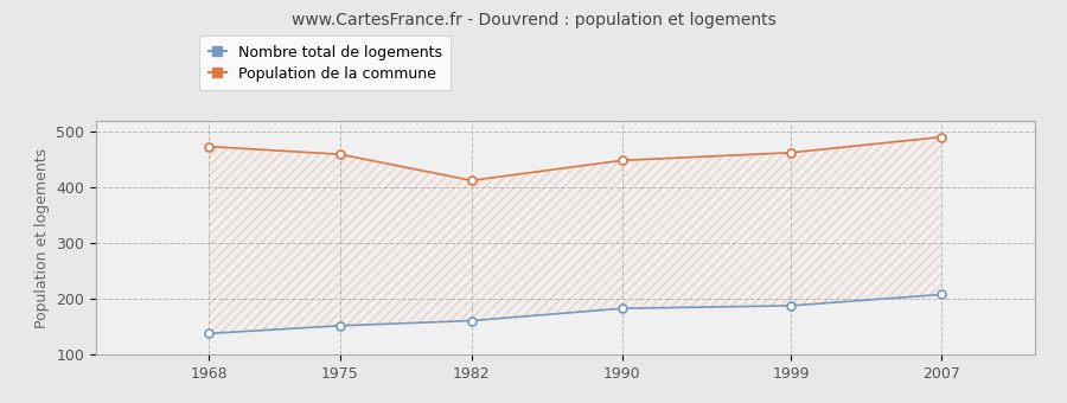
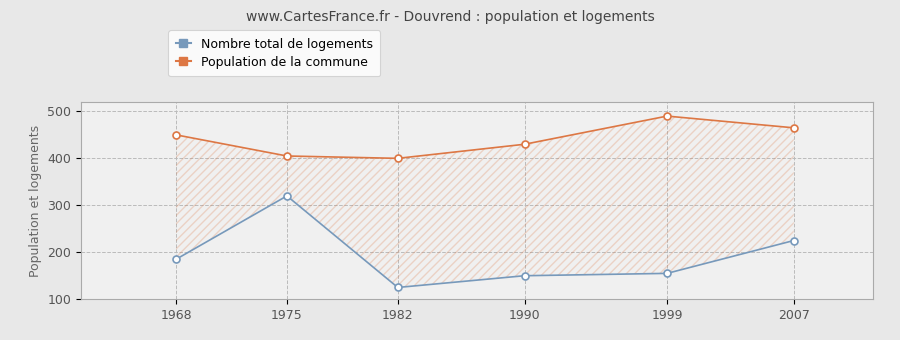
Nombre total de logements/1968: 138 -> 185
Population de la commune/1968: 474 -> 450
Nombre total de logements/1975: 152 -> 320
Population de la commune/1975: 460 -> 405
Nombre total de logements/1982: 161 -> 125
Population de la commune/1982: 413 -> 400
Nombre total de logements/1990: 183 -> 150
Population de la commune/1990: 449 -> 430
Nombre total de logements/1999: 188 -> 155
Population de la commune/1999: 463 -> 490
Nombre total de logements/2007: 208 -> 225
Population de la commune/2007: 491 -> 465
